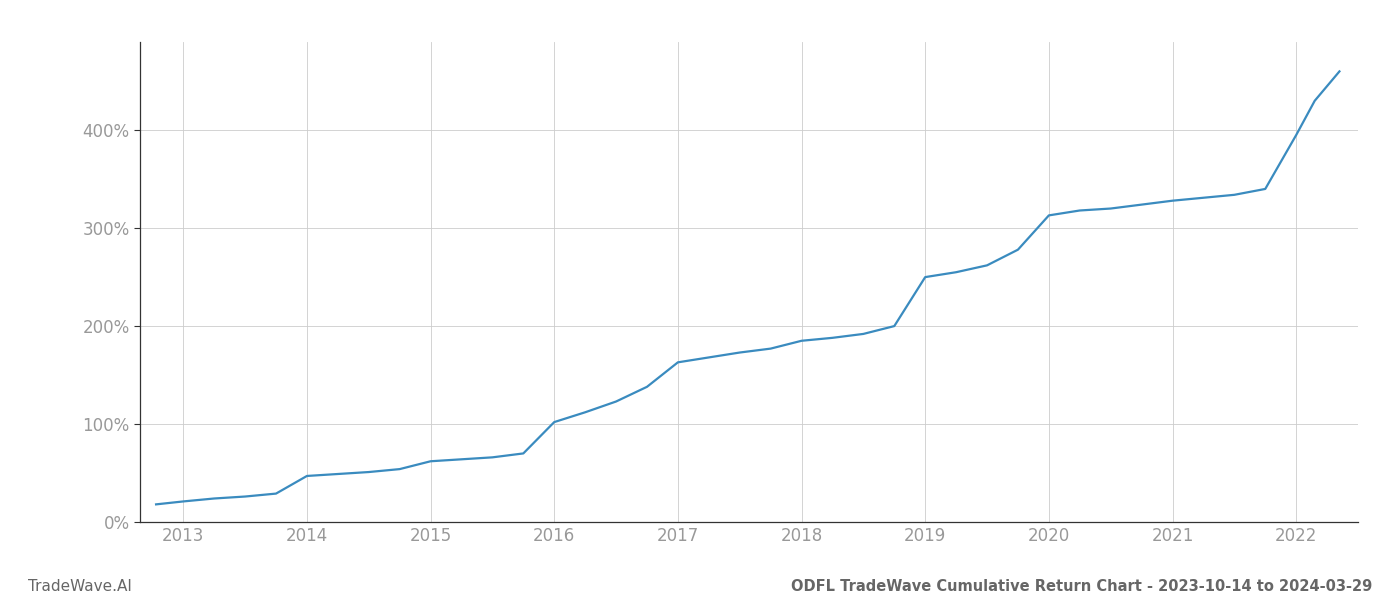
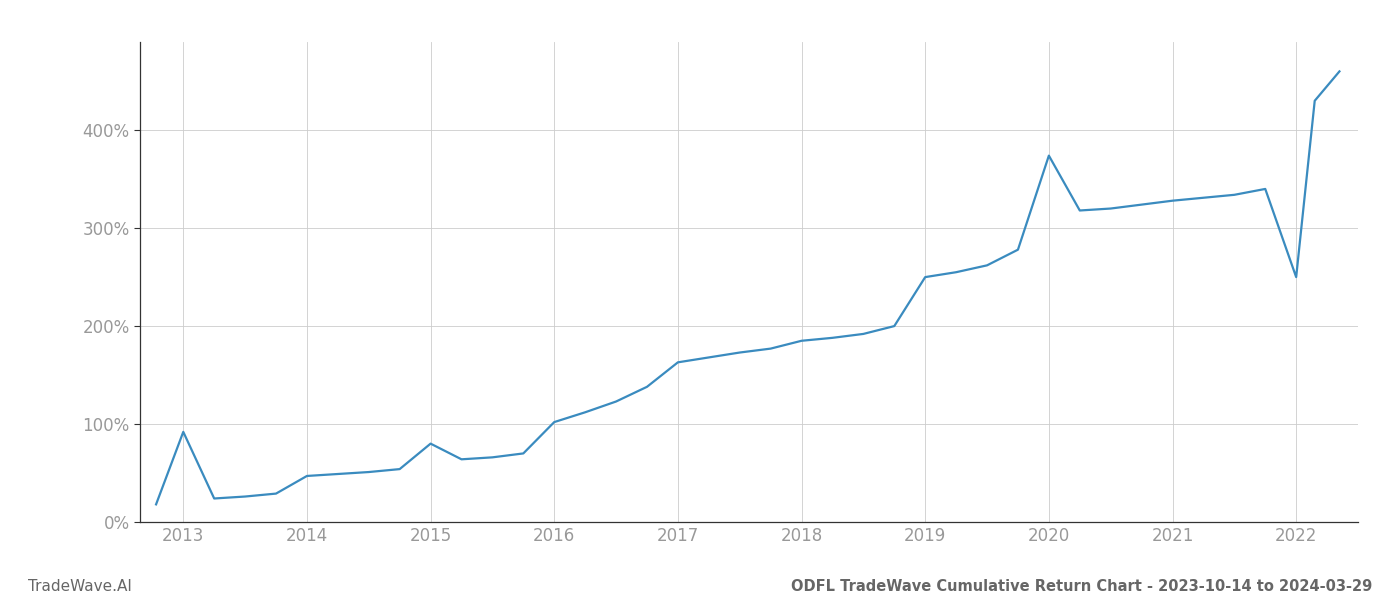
2013: 21% -> 92%
2015: 62% -> 80%
2020: 313% -> 374%
2022: 395% -> 250%
